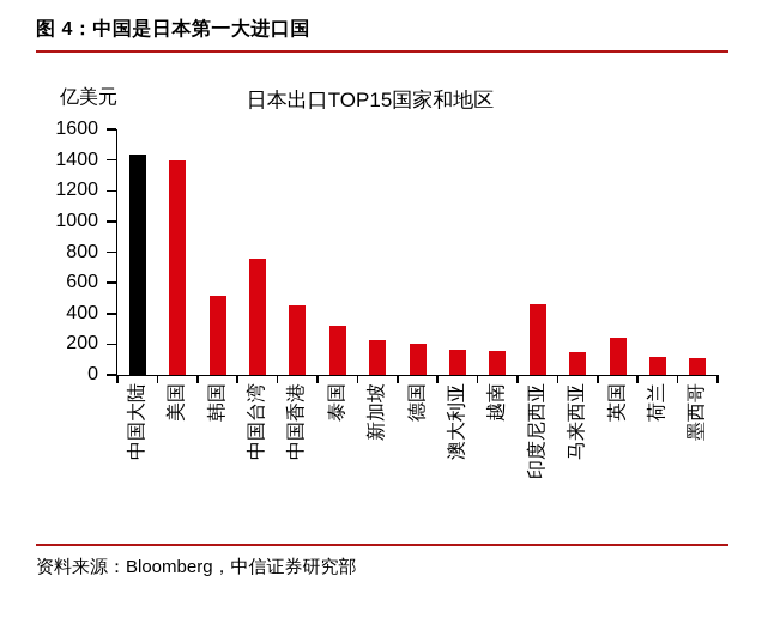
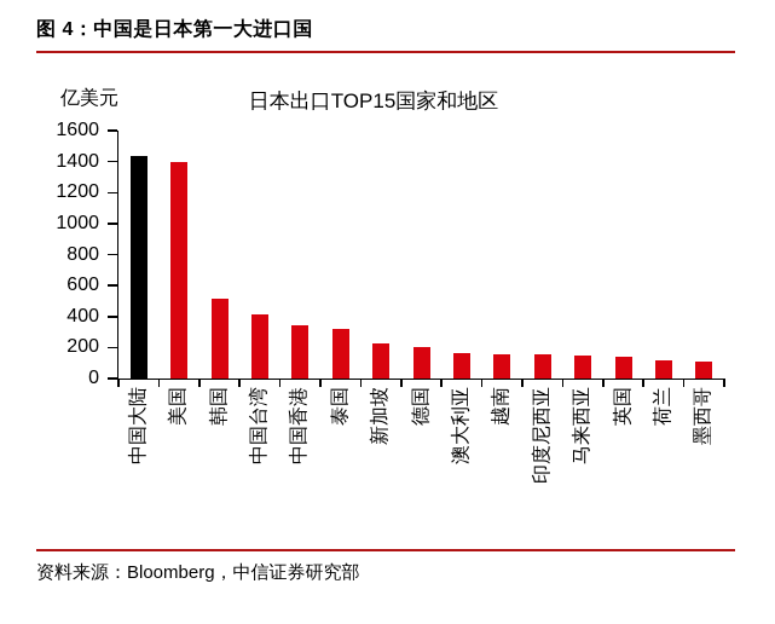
中国台湾: 760 -> 410
中国香港: 450 -> 340
印度尼西亚: 460 -> 160
英国: 240 -> 140
